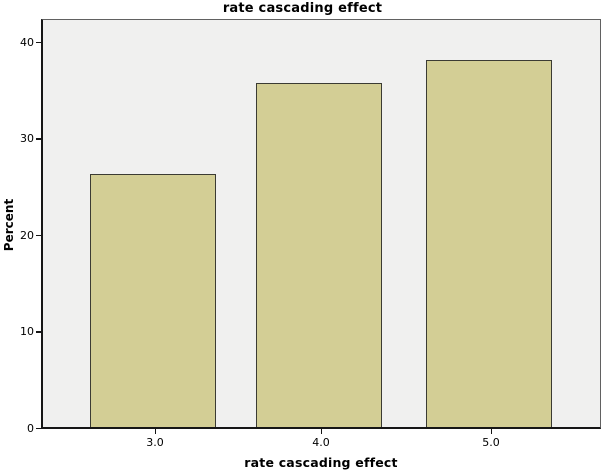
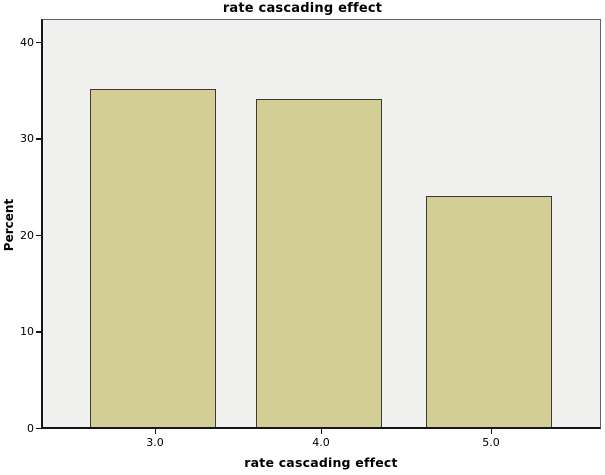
3.0: 26 -> 35
4.0: 36 -> 34
5.0: 38 -> 24
